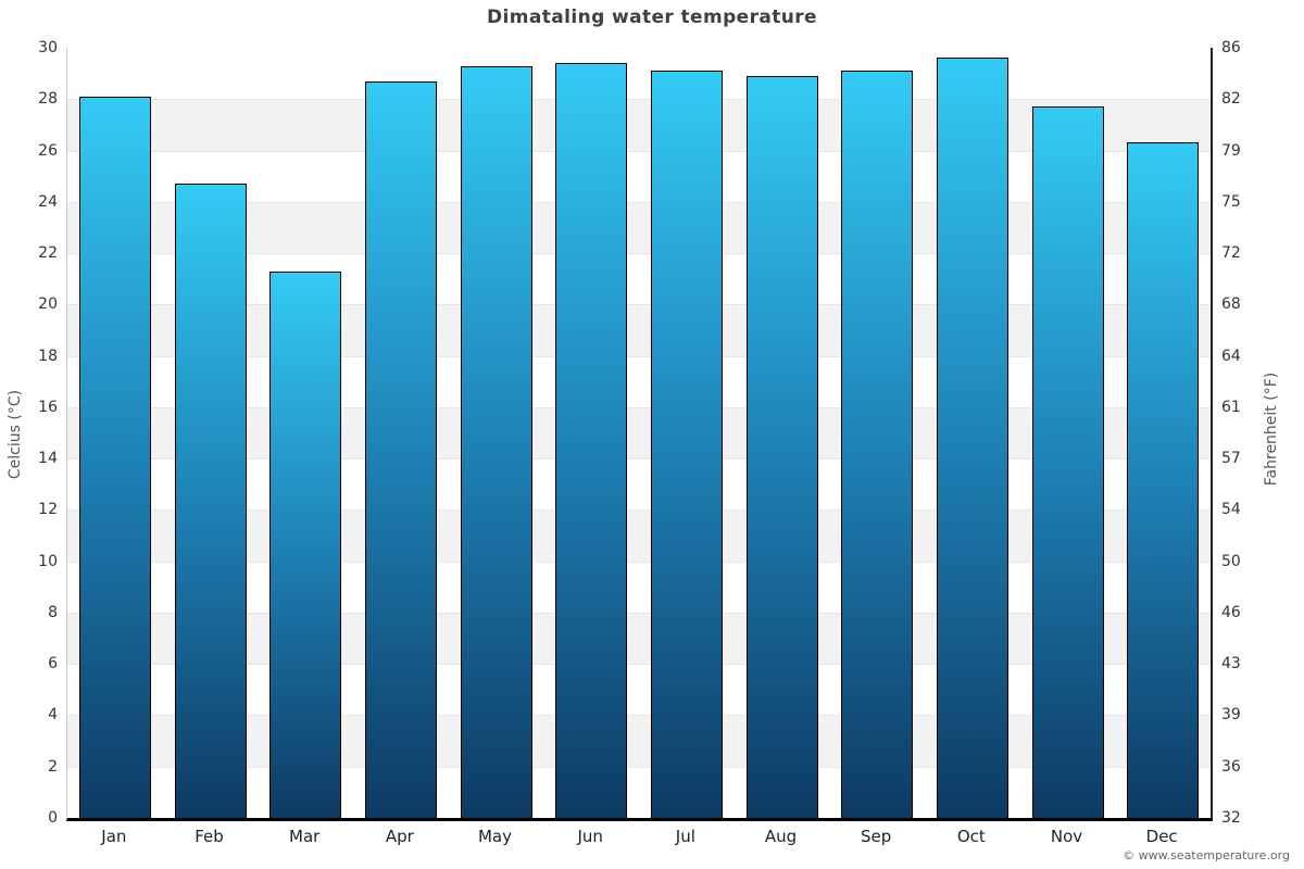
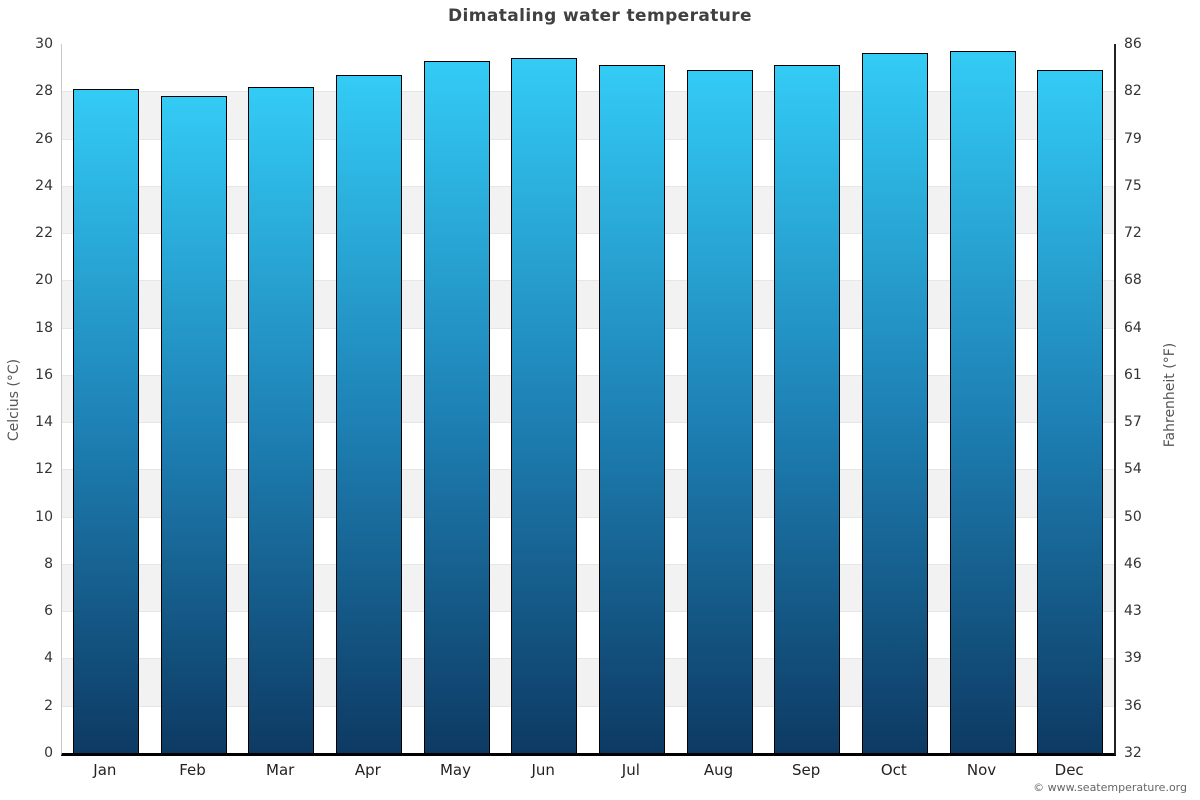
Feb: 24.7 -> 27.8
Mar: 21.3 -> 28.2
Nov: 27.7 -> 29.7
Dec: 26.3 -> 28.9
